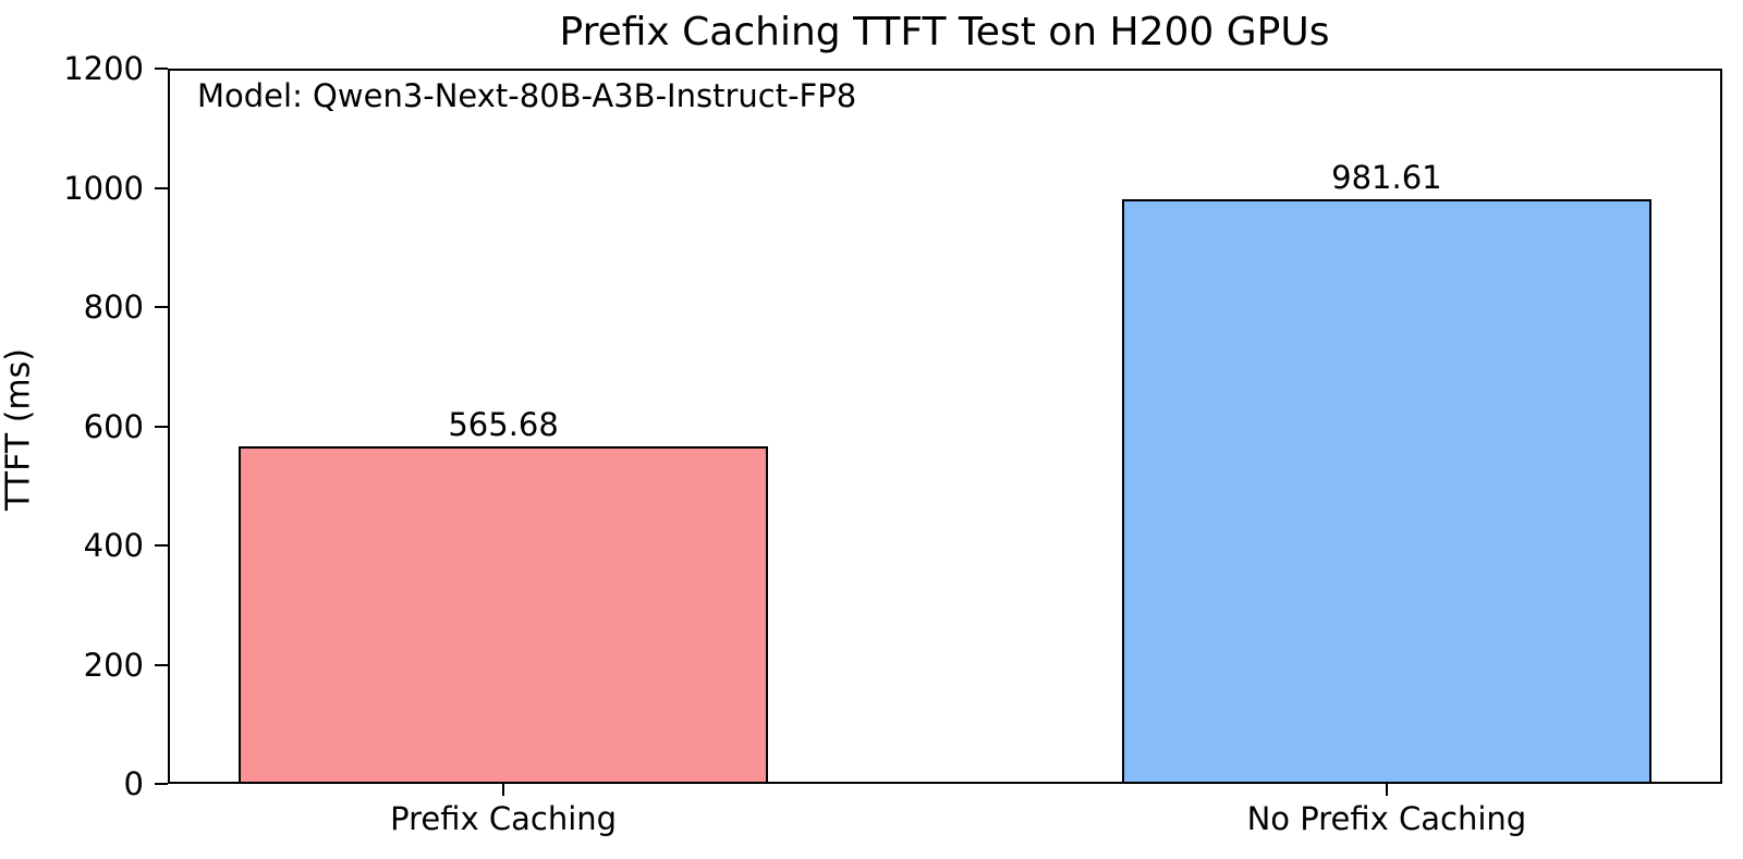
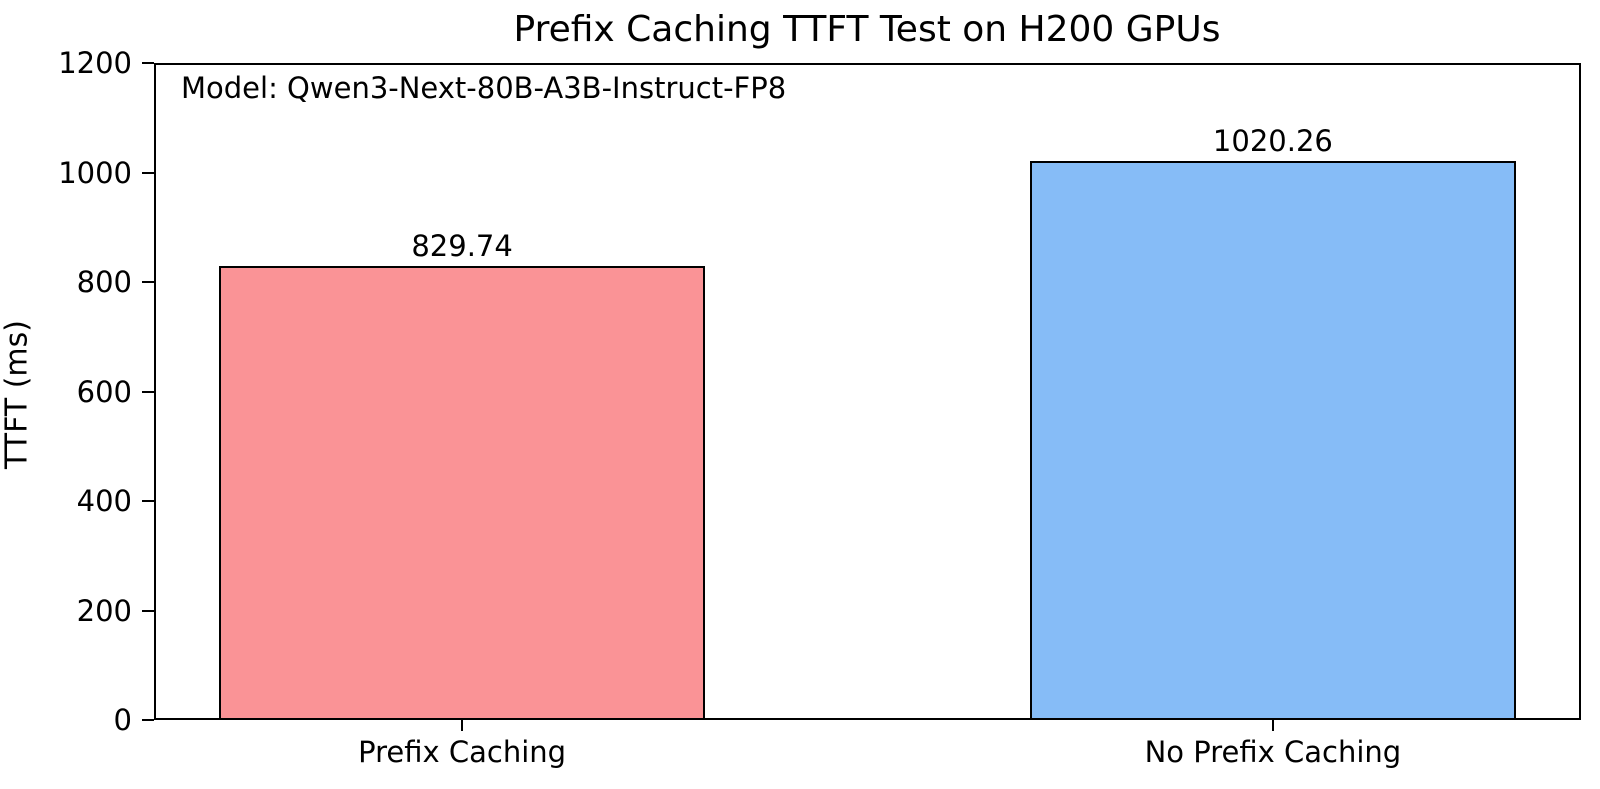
Prefix Caching: 565.68 -> 829.74
No Prefix Caching: 981.61 -> 1020.26
